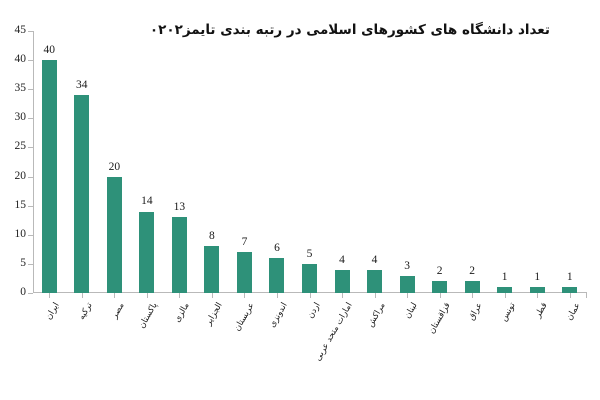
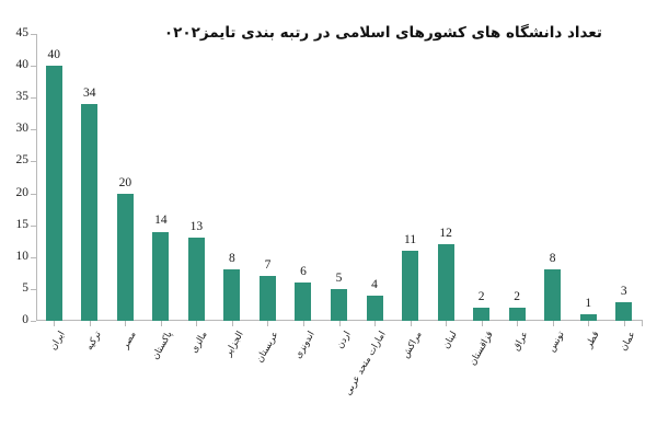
مراکش: 4 -> 11
لبنان: 3 -> 12
تونس: 1 -> 8
عمان: 1 -> 3
